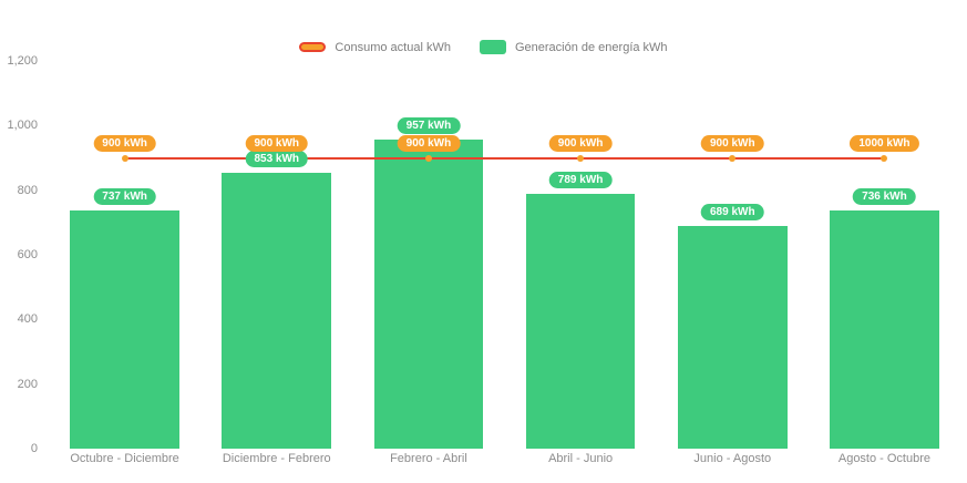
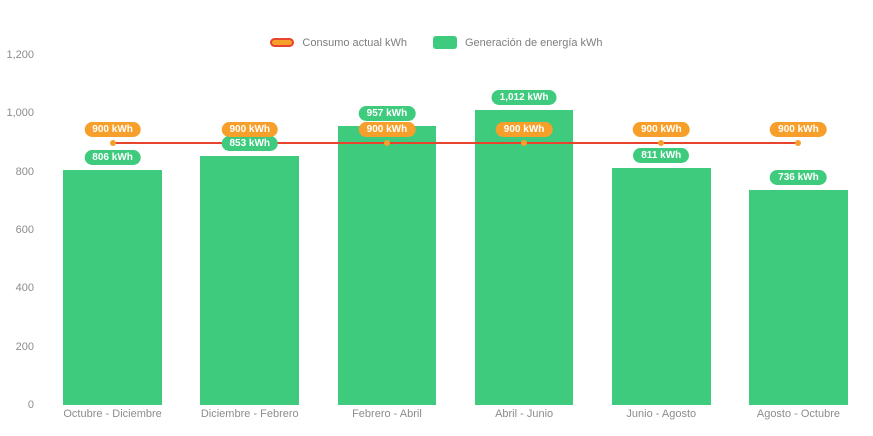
Generación de energía kWh/Octubre - Diciembre: 737 -> 806
Generación de energía kWh/Abril - Junio: 789 -> 1,012
Generación de energía kWh/Junio - Agosto: 689 -> 811
Consumo actual kWh/Agosto - Octubre: 1000 -> 900
